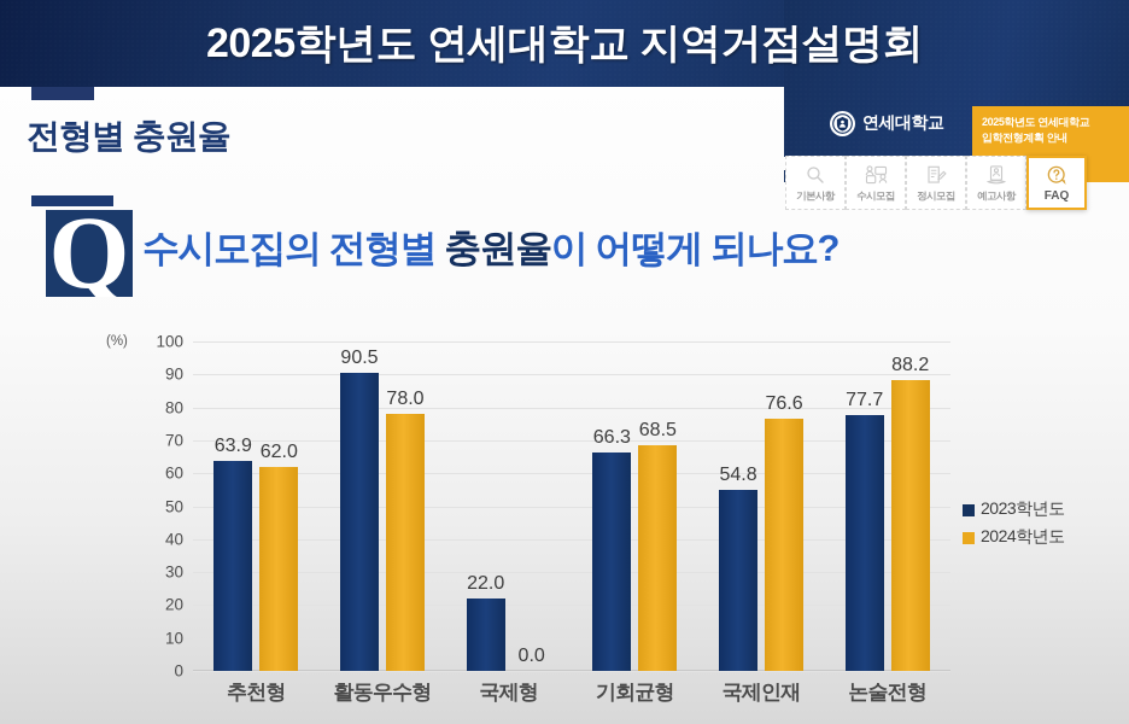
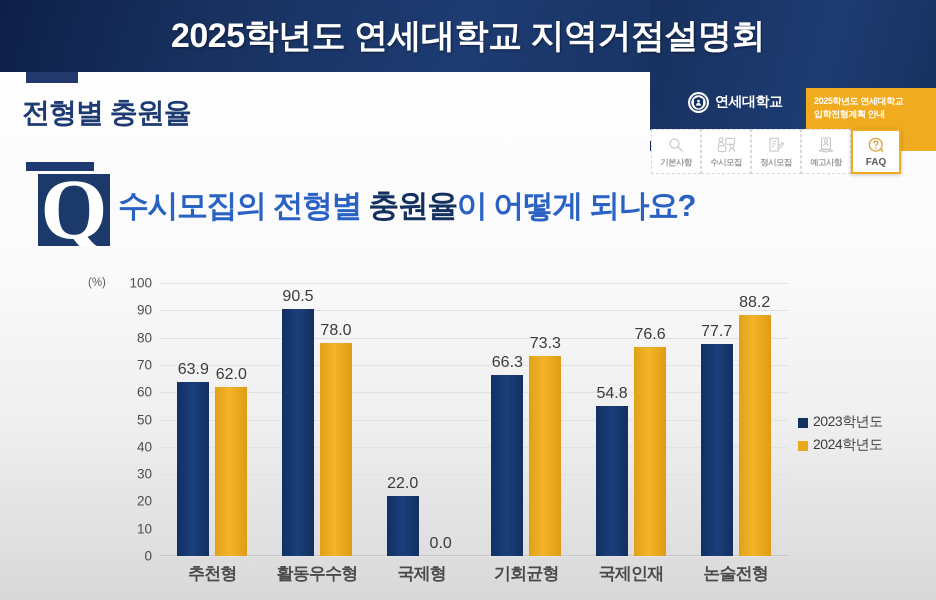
2024학년도/기회균형: 68.5 -> 73.3
